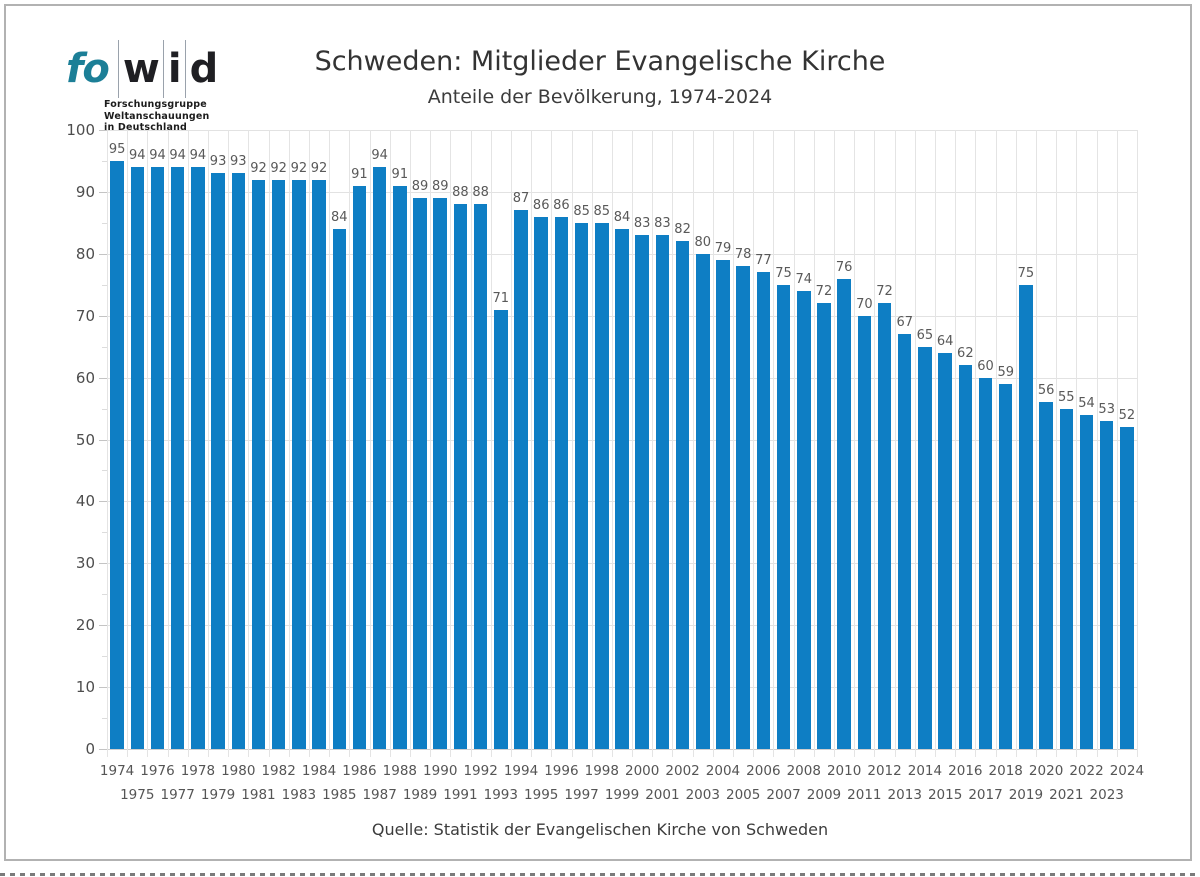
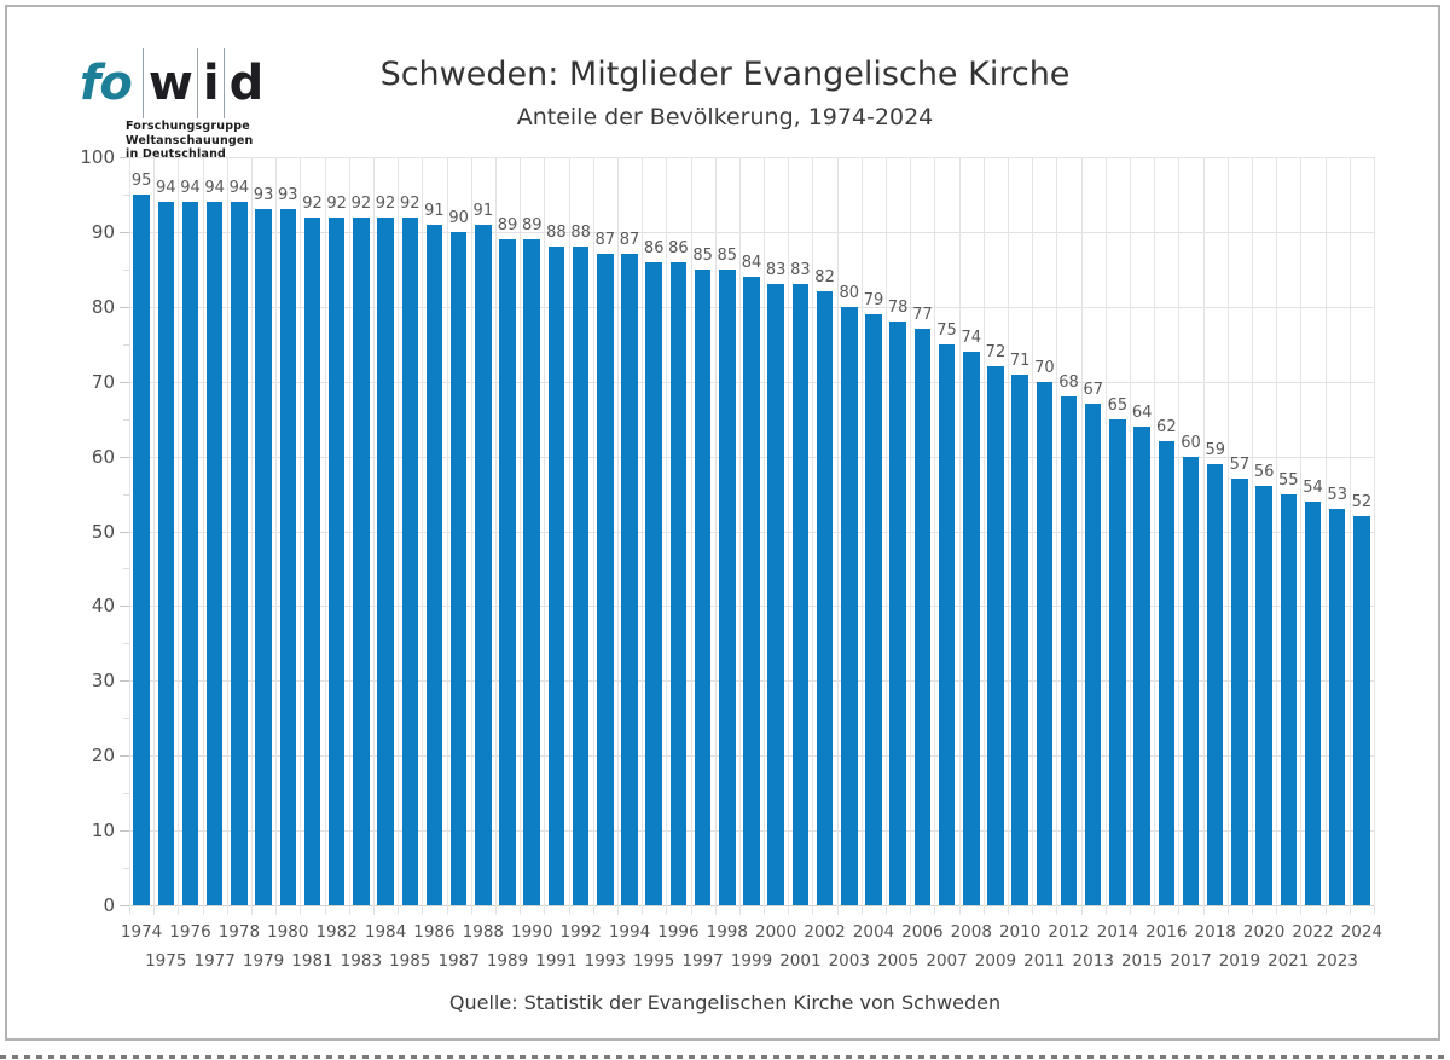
1985: 84 -> 92
1987: 94 -> 90
1993: 71 -> 87
2010: 76 -> 71
2012: 72 -> 68
2019: 75 -> 57
